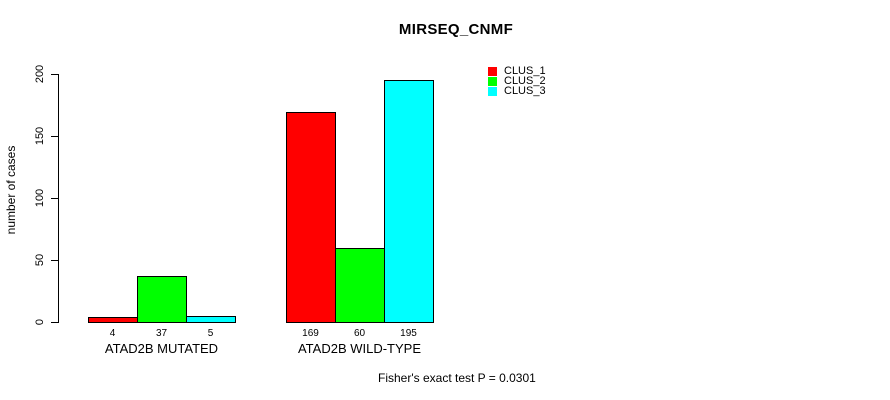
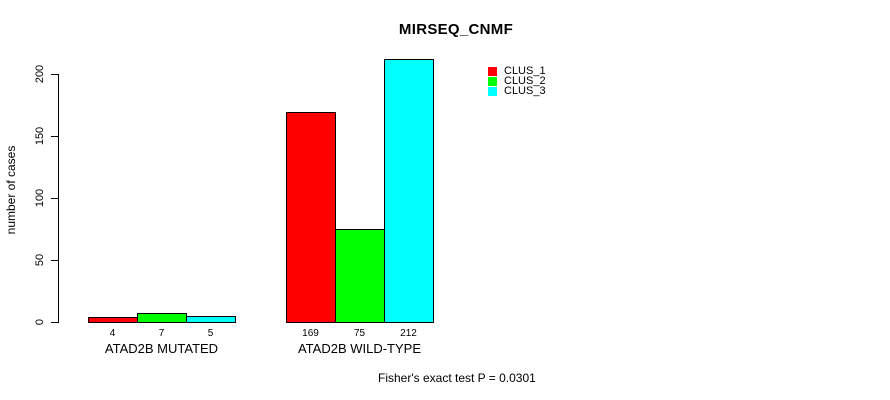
CLUS_2/ATAD2B MUTATED: 37 -> 7
CLUS_2/ATAD2B WILD-TYPE: 60 -> 75
CLUS_3/ATAD2B WILD-TYPE: 195 -> 212
